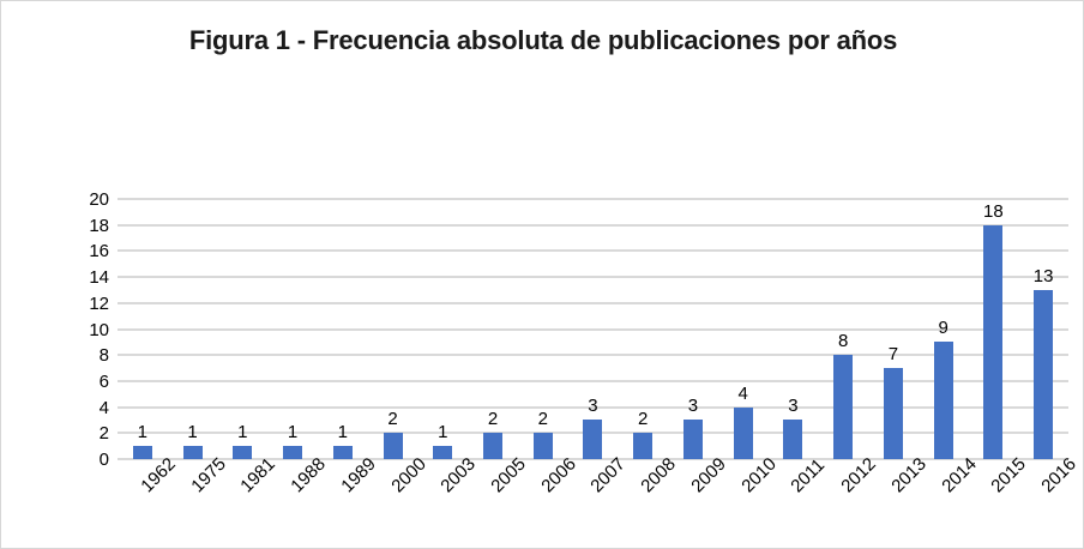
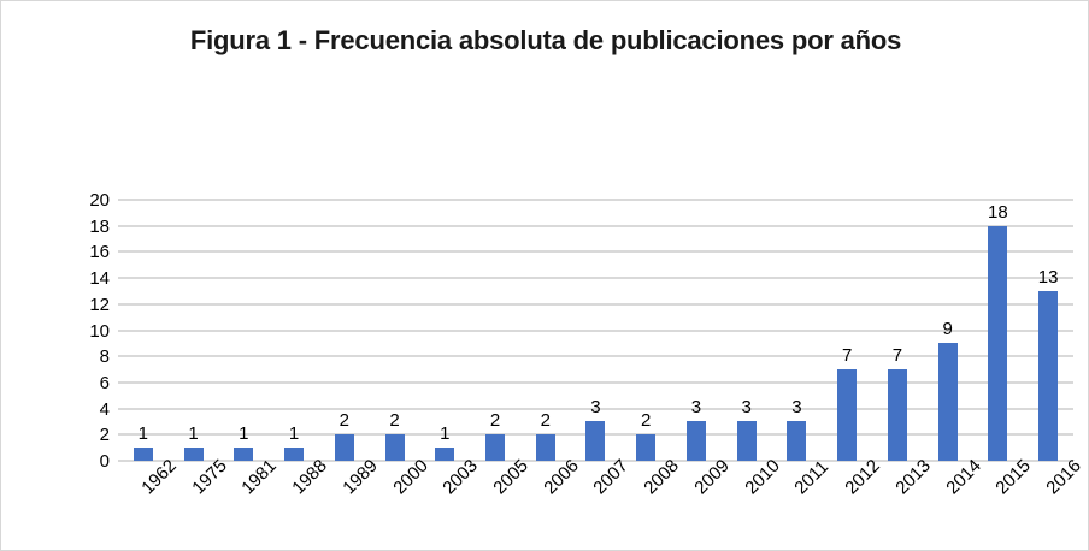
1989: 1 -> 2
2010: 4 -> 3
2012: 8 -> 7
